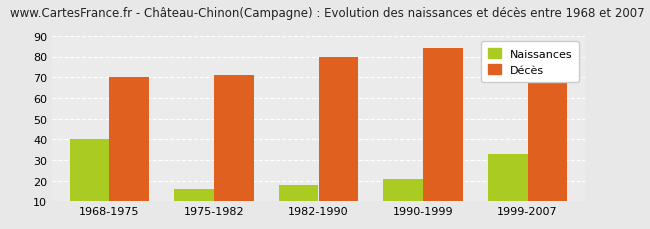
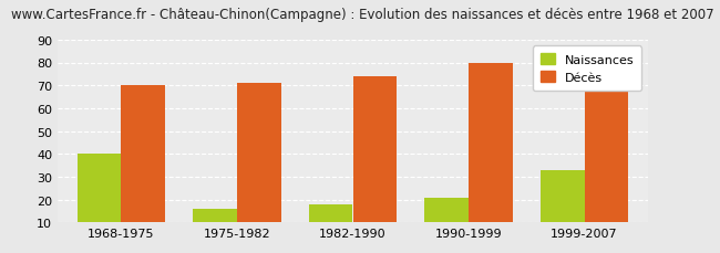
Décès/1982-1990: 80 -> 74
Décès/1990-1999: 84 -> 80
